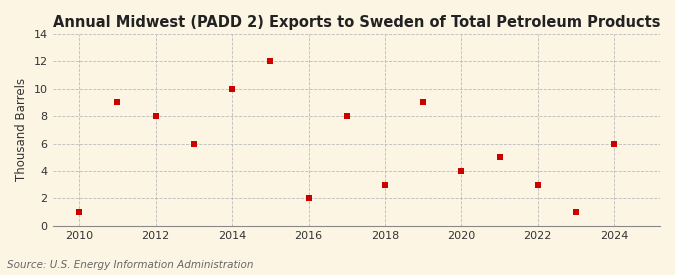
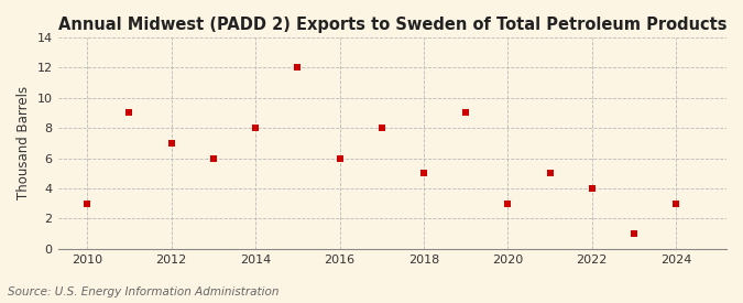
2010: 1 -> 3
2012: 8 -> 7
2014: 10 -> 8
2016: 2 -> 6
2018: 3 -> 5
2020: 4 -> 3
2022: 3 -> 4
2024: 6 -> 3
